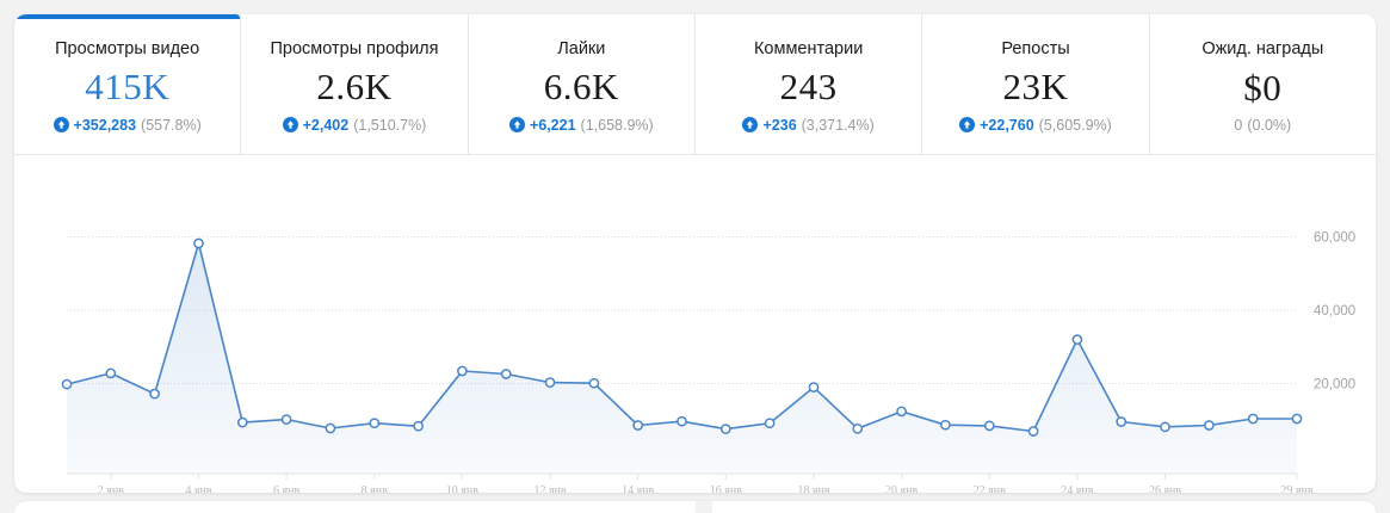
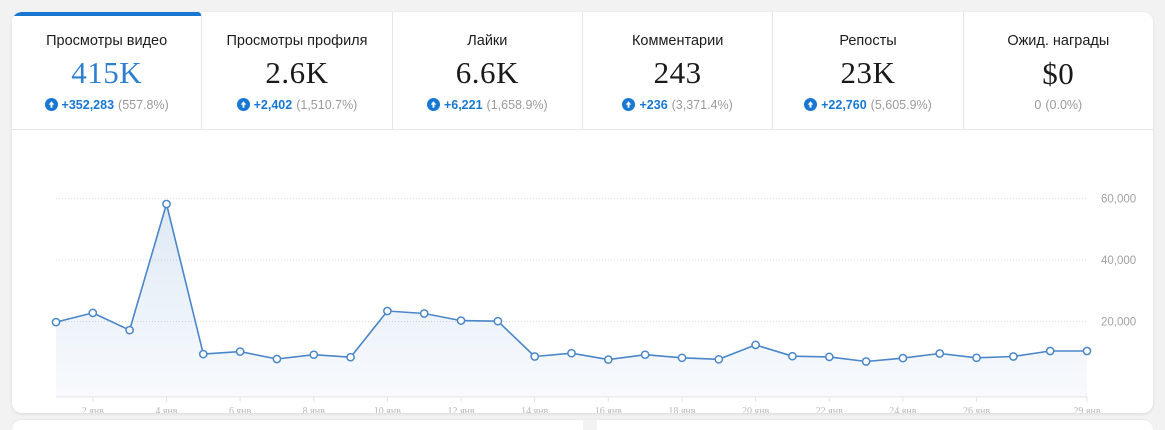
18 янв: 19000 -> 8000
24 янв: 32000 -> 8000
